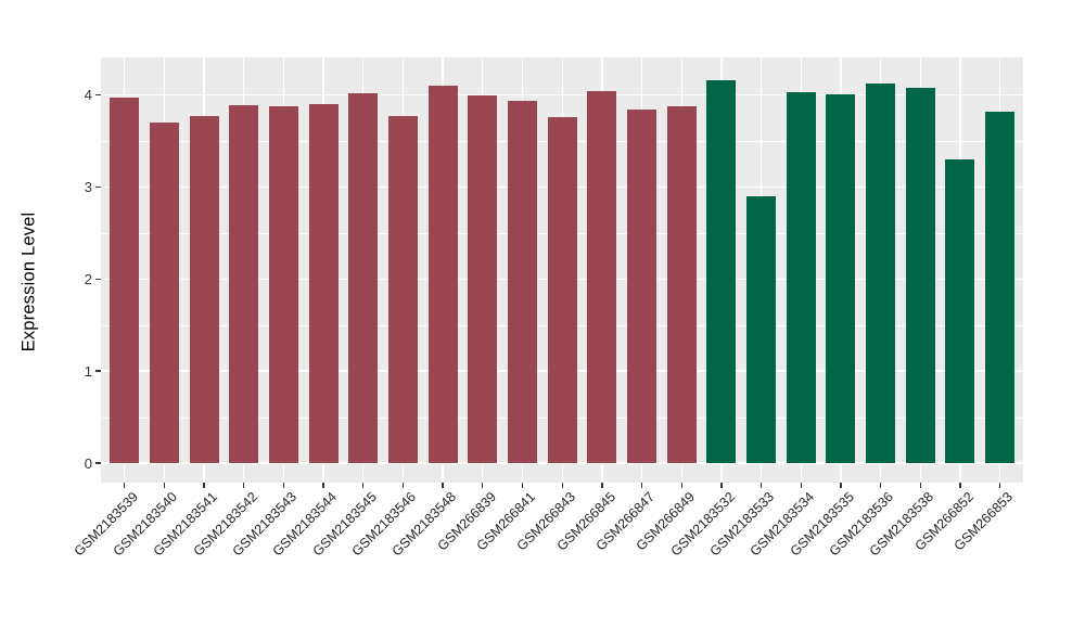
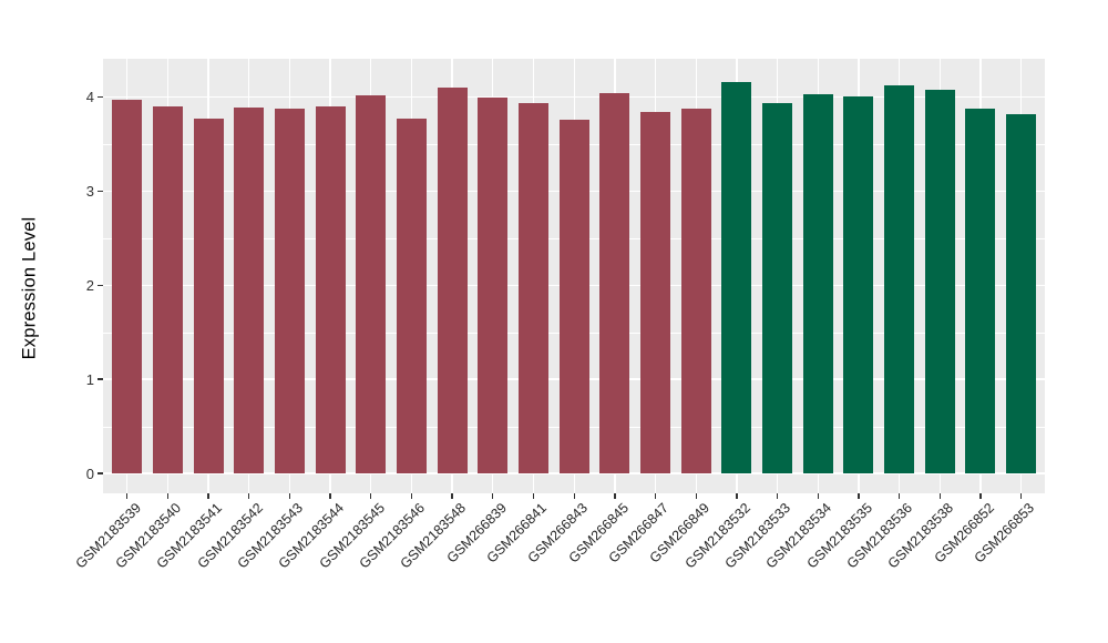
GSM2183540: 3.7 -> 3.9
GSM2183533: 2.9 -> 3.9
GSM266852: 3.3 -> 3.9
